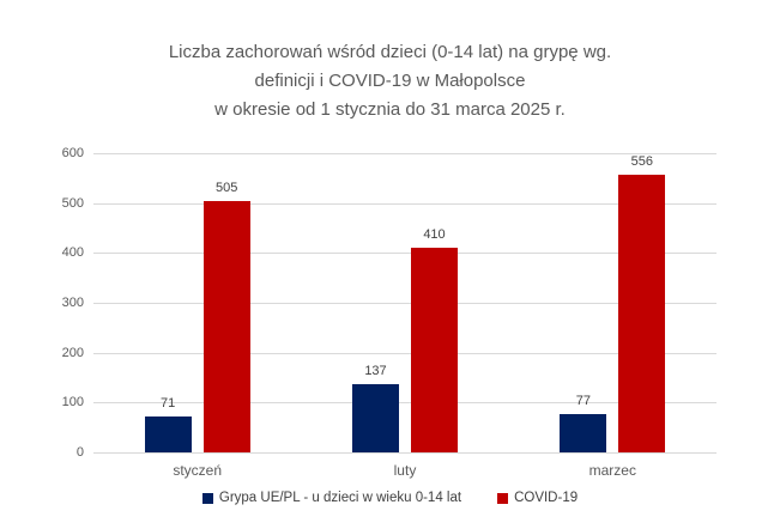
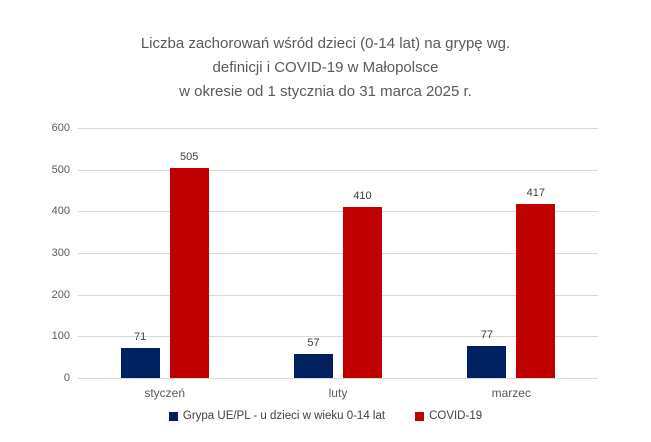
Grypa UE/PL - u dzieci w wieku 0-14 lat/luty: 137 -> 57
COVID-19/marzec: 556 -> 417
